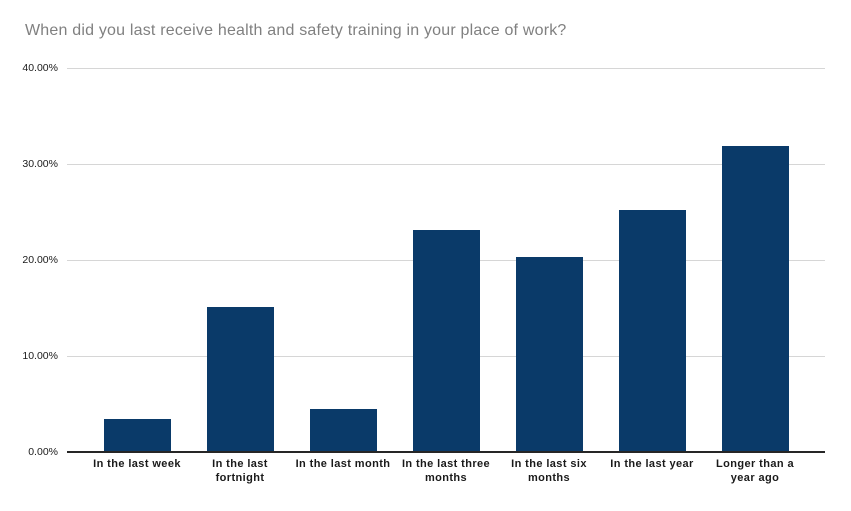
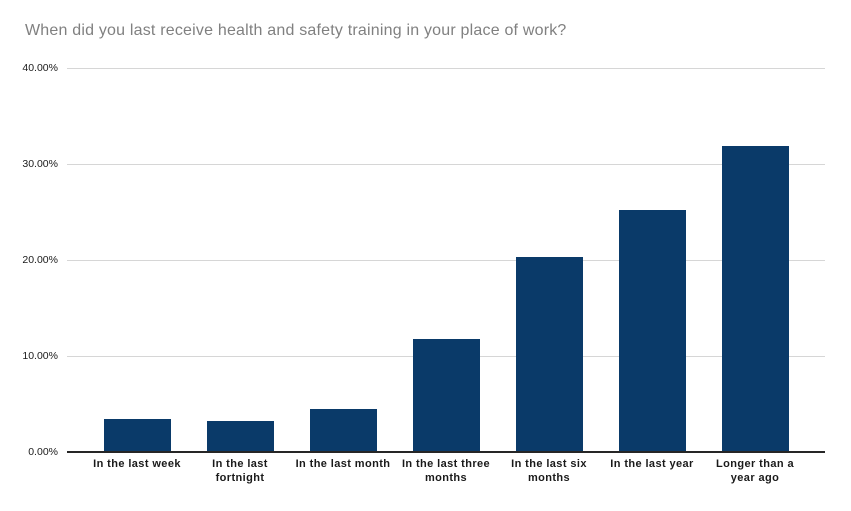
In the last fortnight: 15% -> 3%
In the last three months: 23% -> 12%
